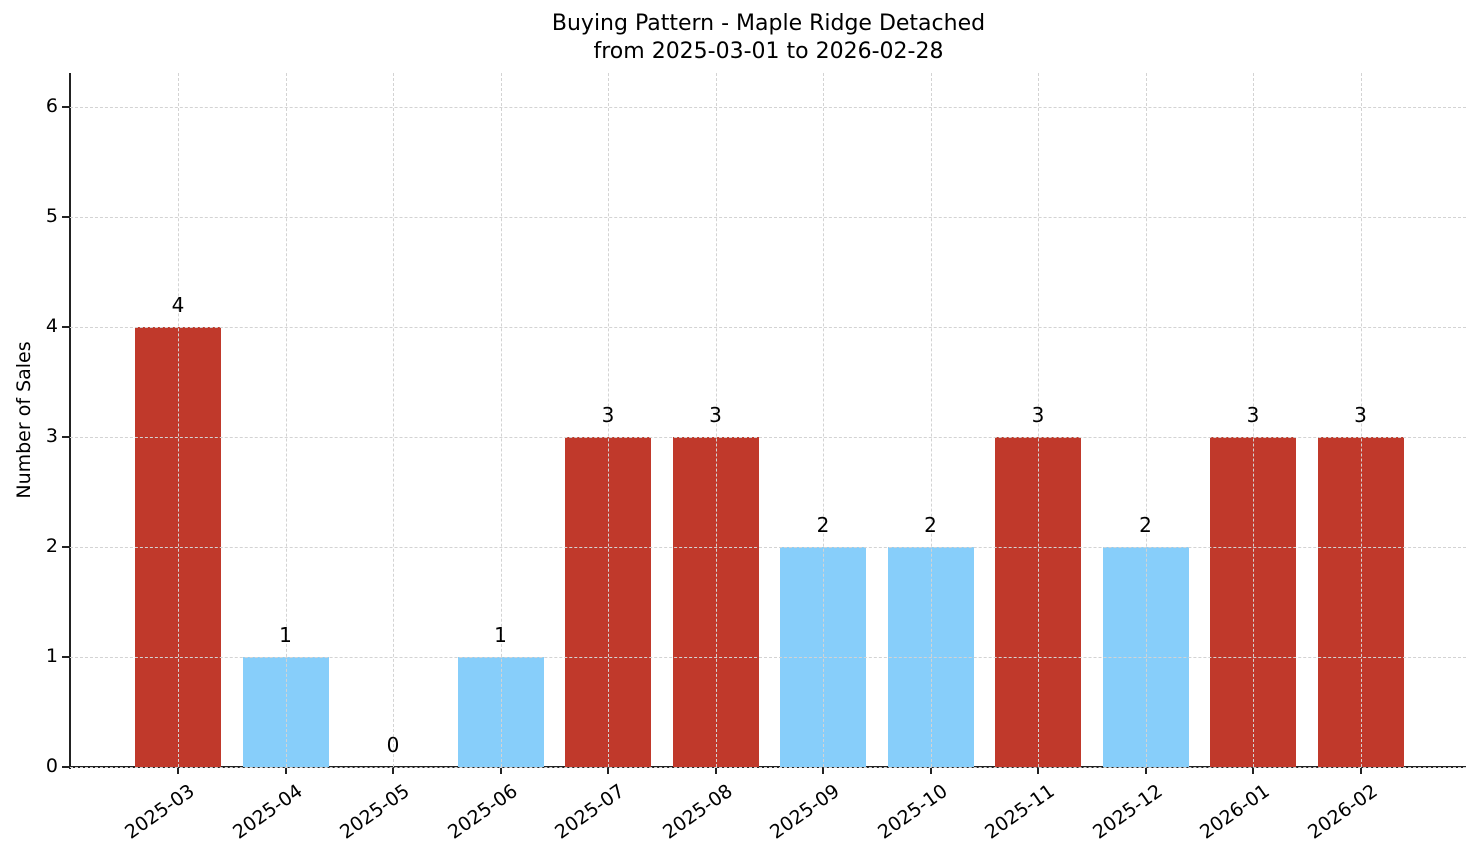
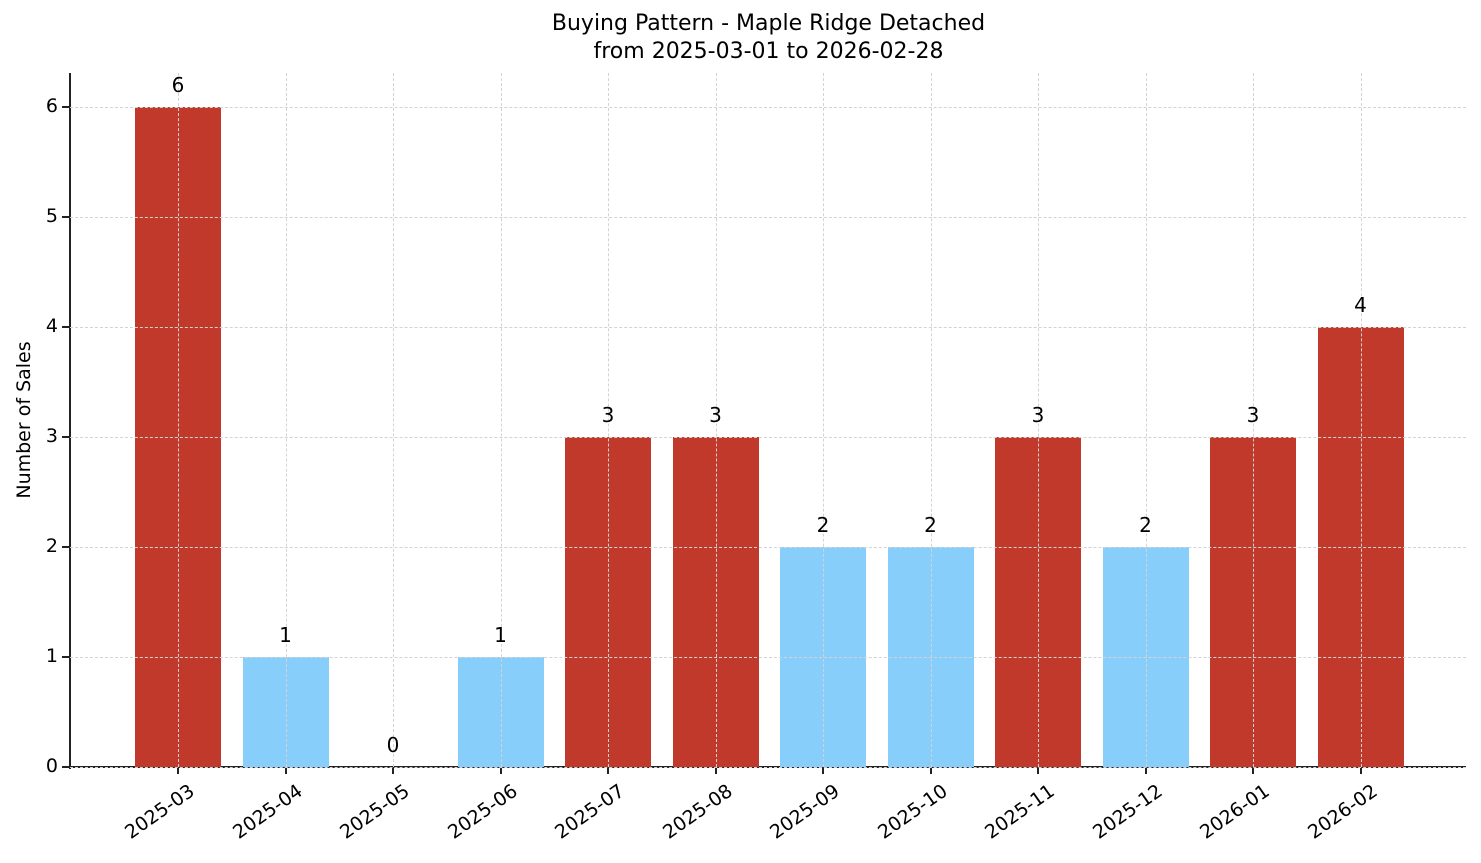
2025-03: 4 -> 6
2026-02: 3 -> 4
